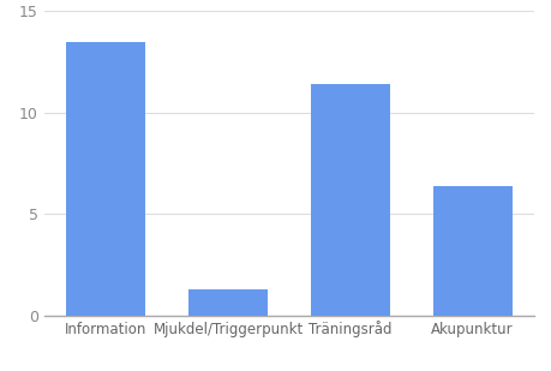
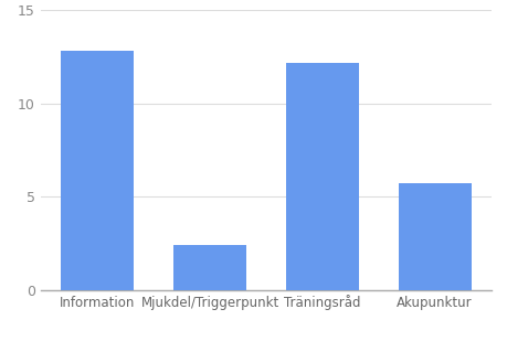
Information: 13.5 -> 12.8
Mjukdel/Triggerpunkt: 1.3 -> 2.4
Träningsråd: 11.4 -> 12.2
Akupunktur: 6.4 -> 5.7
